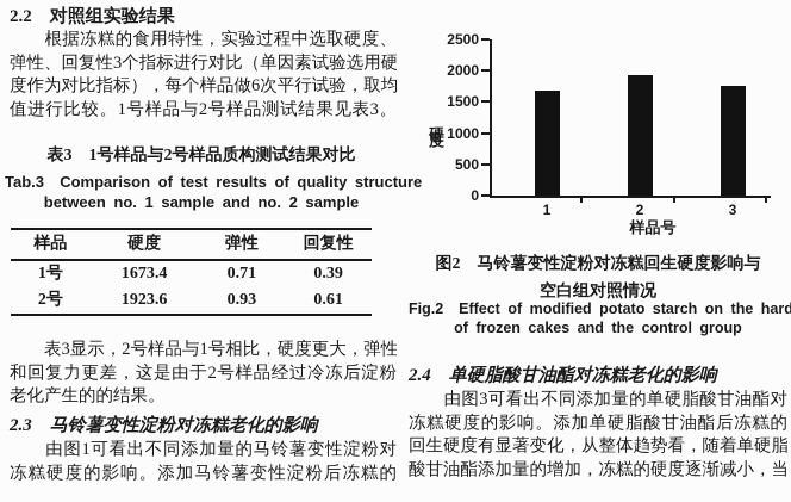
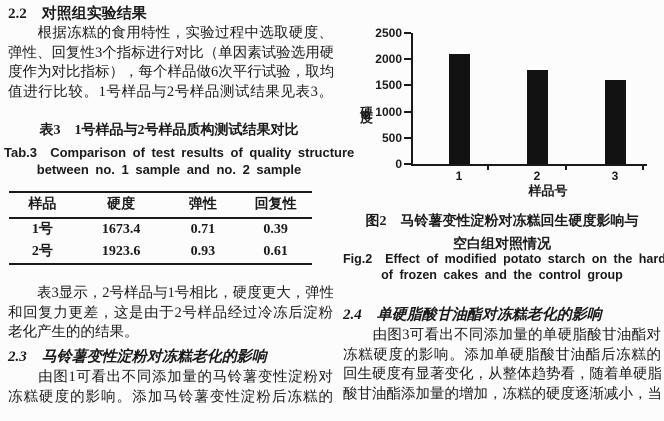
1: 1700 -> 2100
2: 1900 -> 1800
3: 1800 -> 1600
